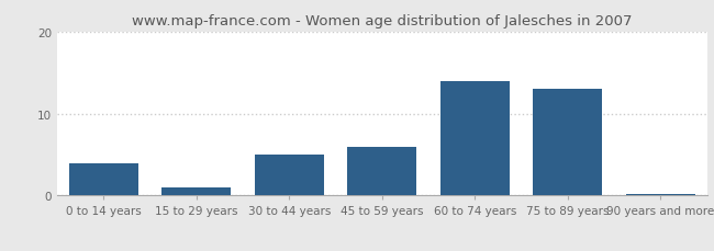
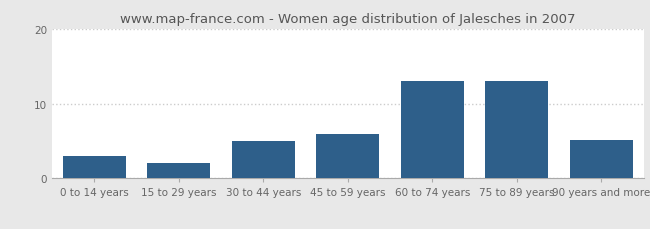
0 to 14 years: 4.0 -> 3.0
15 to 29 years: 1.0 -> 2.0
60 to 74 years: 14.0 -> 13.0
90 years and more: 0.2 -> 5.2
